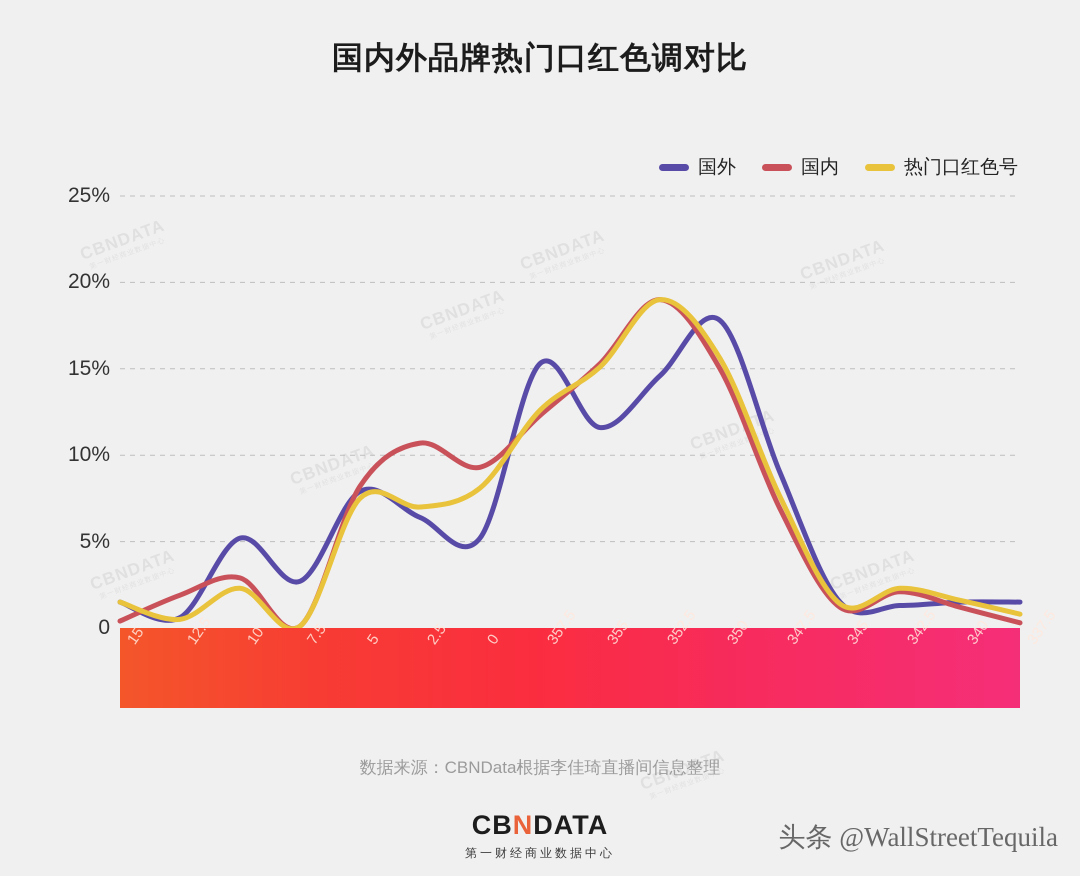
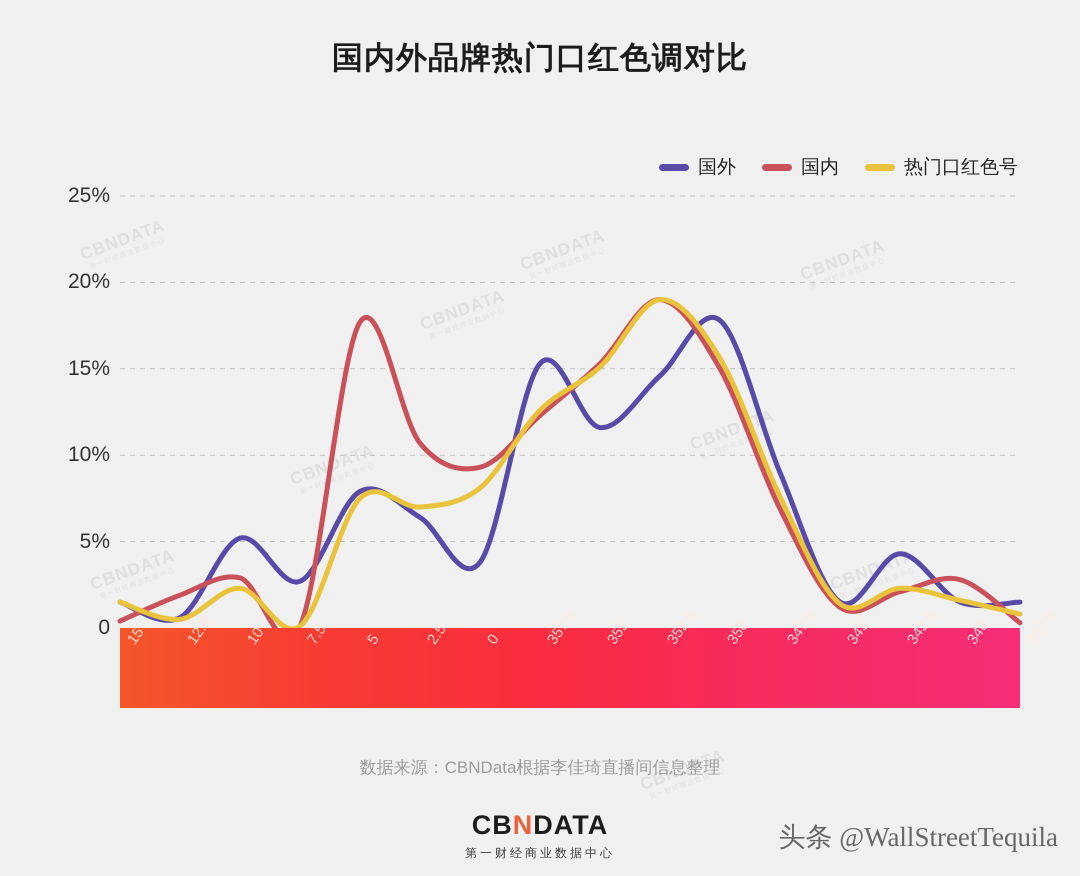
国内/5: 8.2% -> 17.7%
国外/0: 5.2% -> 3.8%
国外/342.5: 1.3% -> 4.3%
国内/340: 1.2% -> 2.8%
